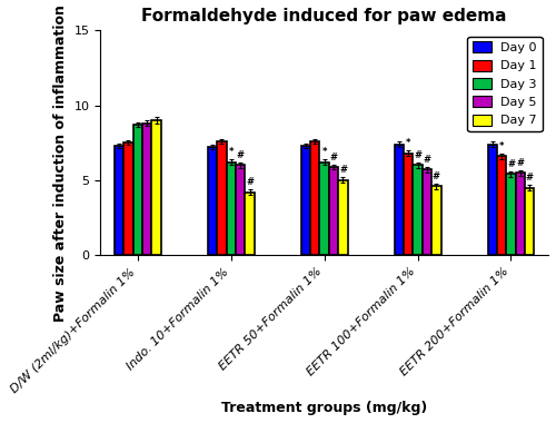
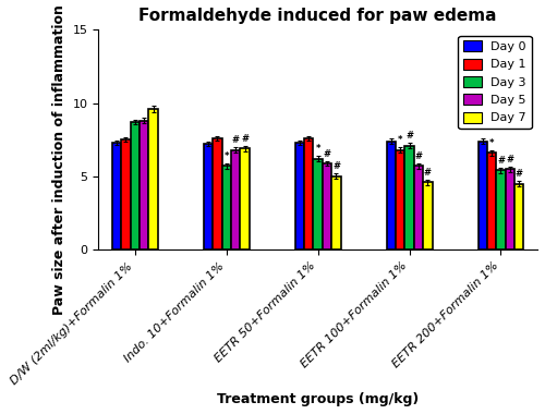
Day 7/D/W (2ml/kg)+Formalin 1%: 9.0 -> 9.6
Day 3/Indo. 10+Formalin 1%: 6.2 -> 5.7
Day 5/Indo. 10+Formalin 1%: 6.0 -> 6.8
Day 7/Indo. 10+Formalin 1%: 4.2 -> 6.9
Day 3/EETR 100+Formalin 1%: 6.0 -> 7.1
